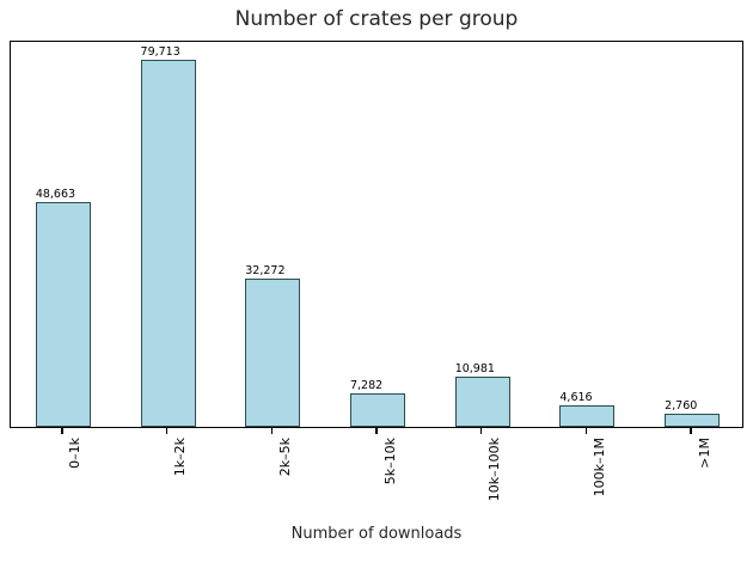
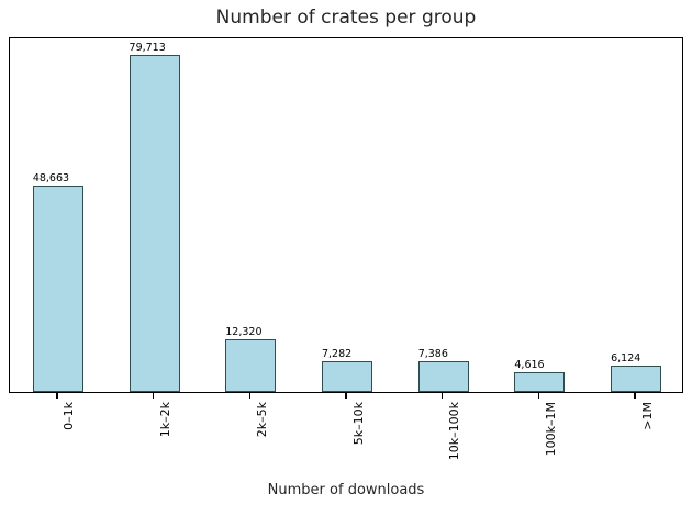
2k–5k: 32,272 -> 12,320
10k–100k: 10,981 -> 7,386
>1M: 2,760 -> 6,124
